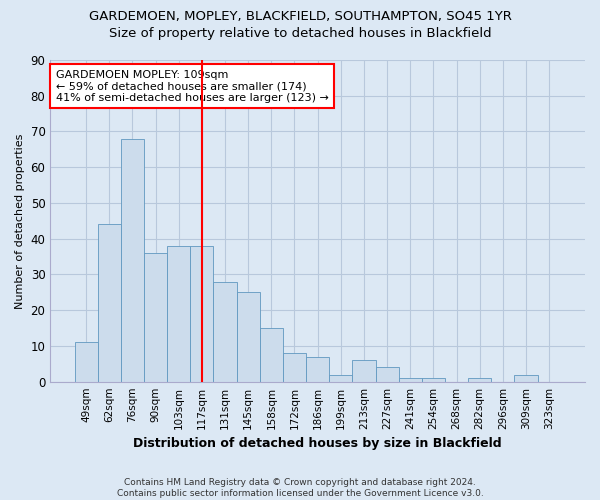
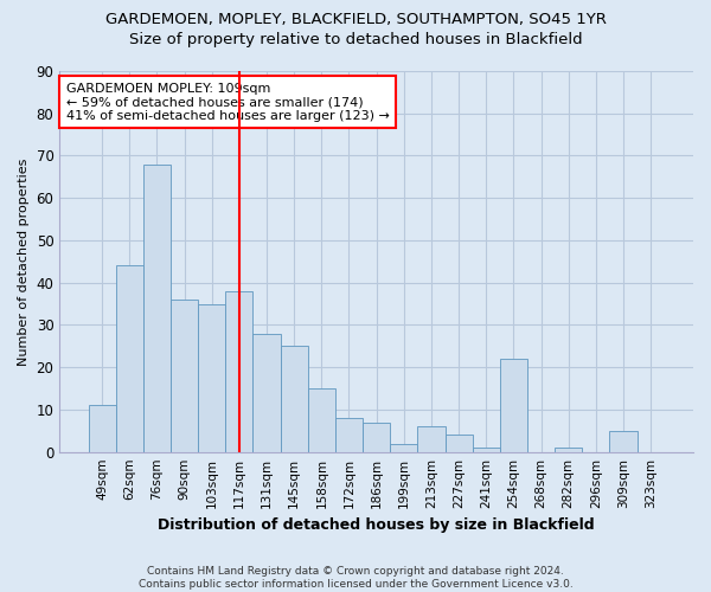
103sqm: 38 -> 35
254sqm: 1 -> 22
309sqm: 2 -> 5
